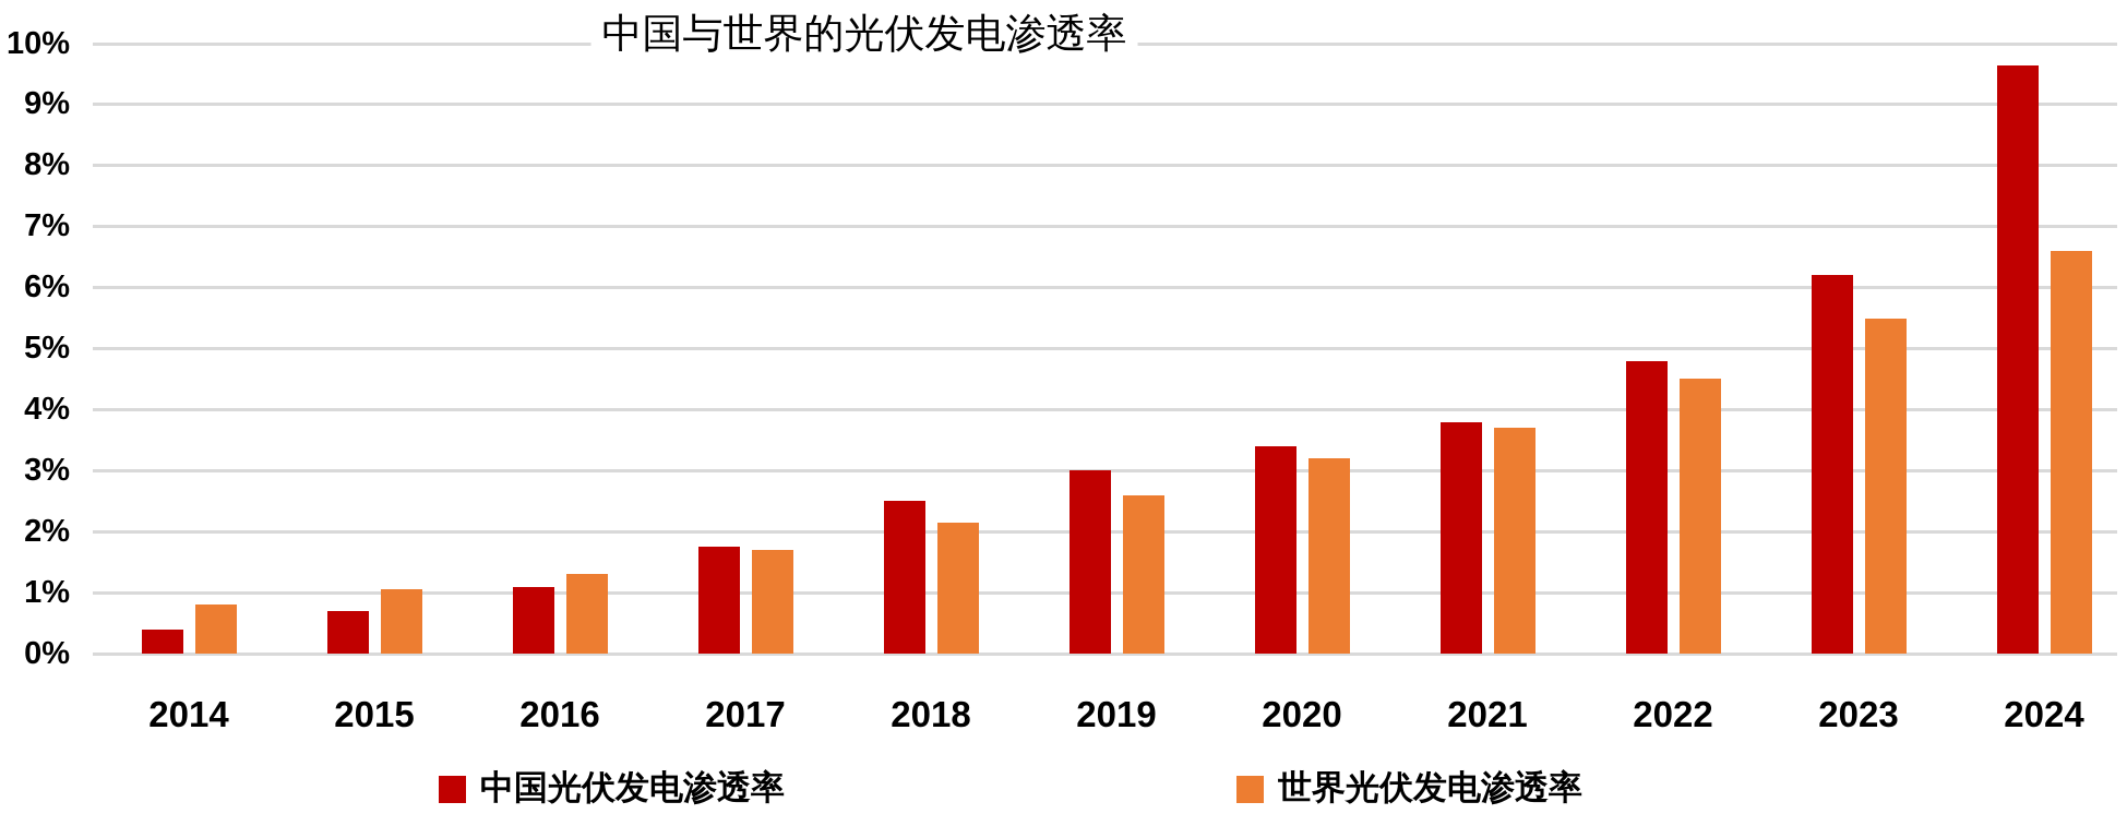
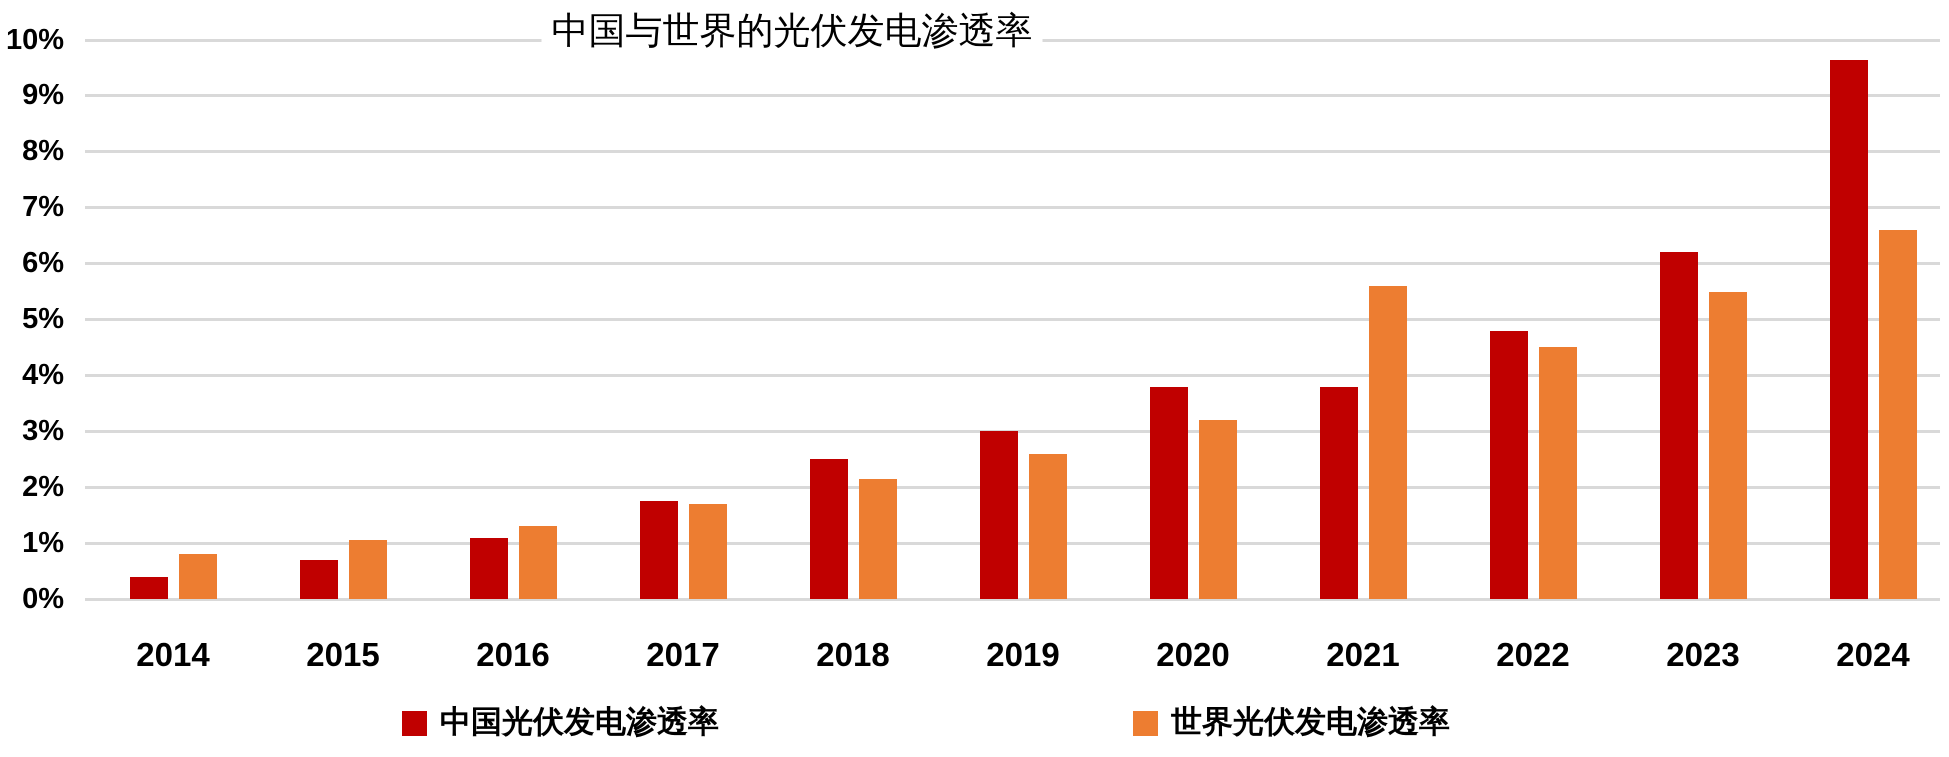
中国光伏发电渗透率/2020: 3.4% -> 3.8%
世界光伏发电渗透率/2021: 3.7% -> 5.6%
